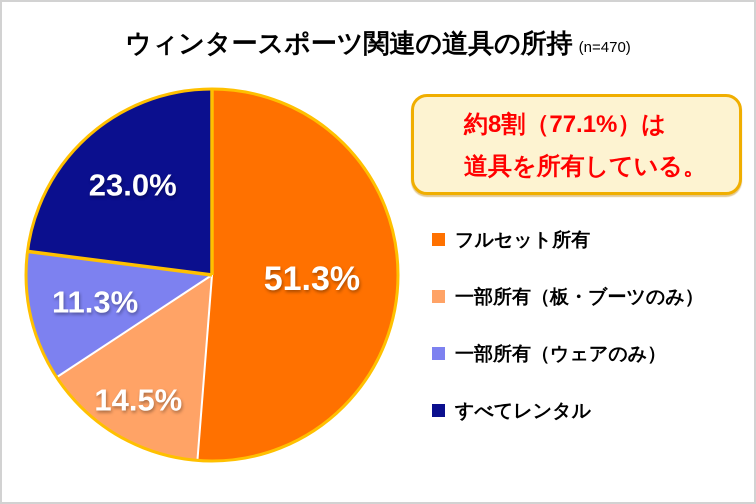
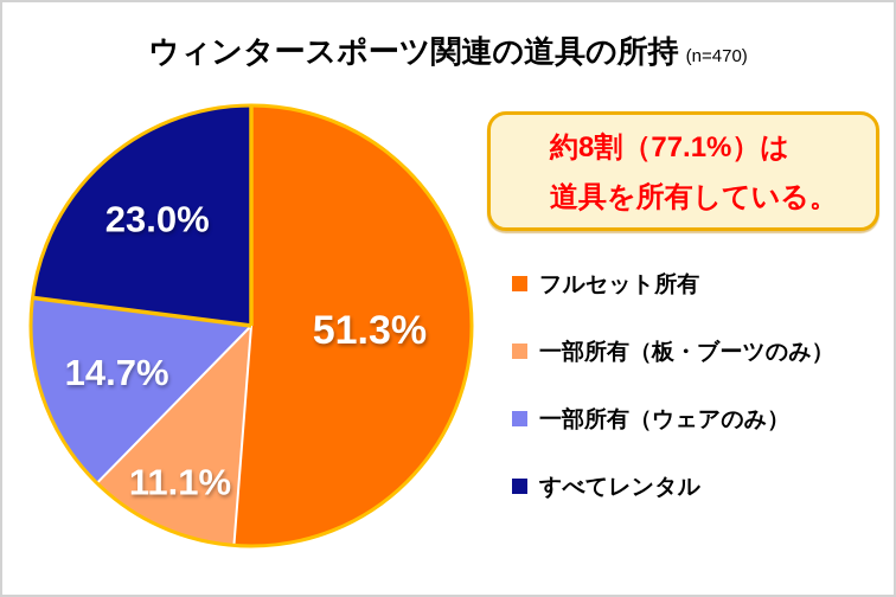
一部所有（板・ブーツのみ）: 14.5% -> 11.1%
一部所有（ウェアのみ）: 11.3% -> 14.7%
